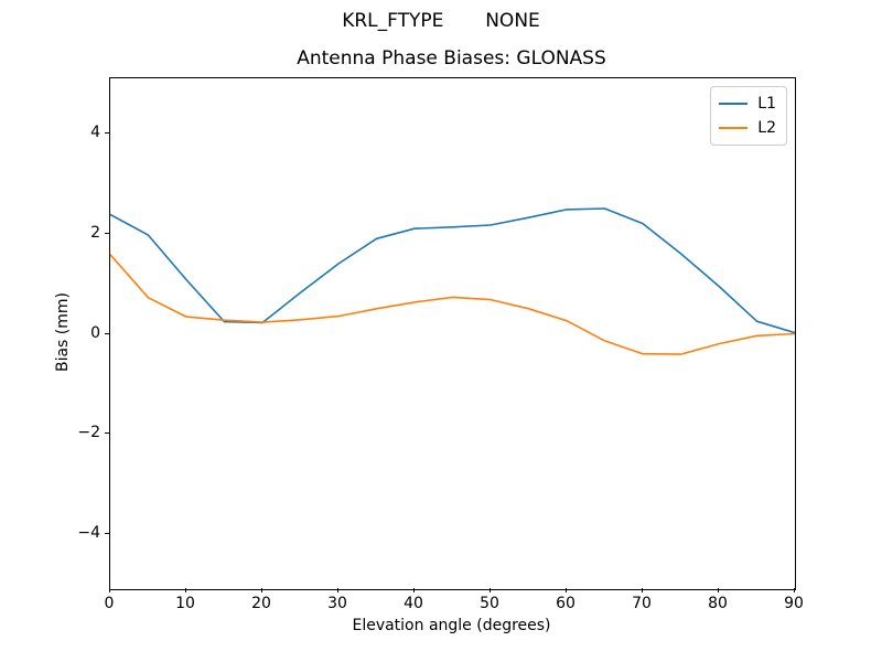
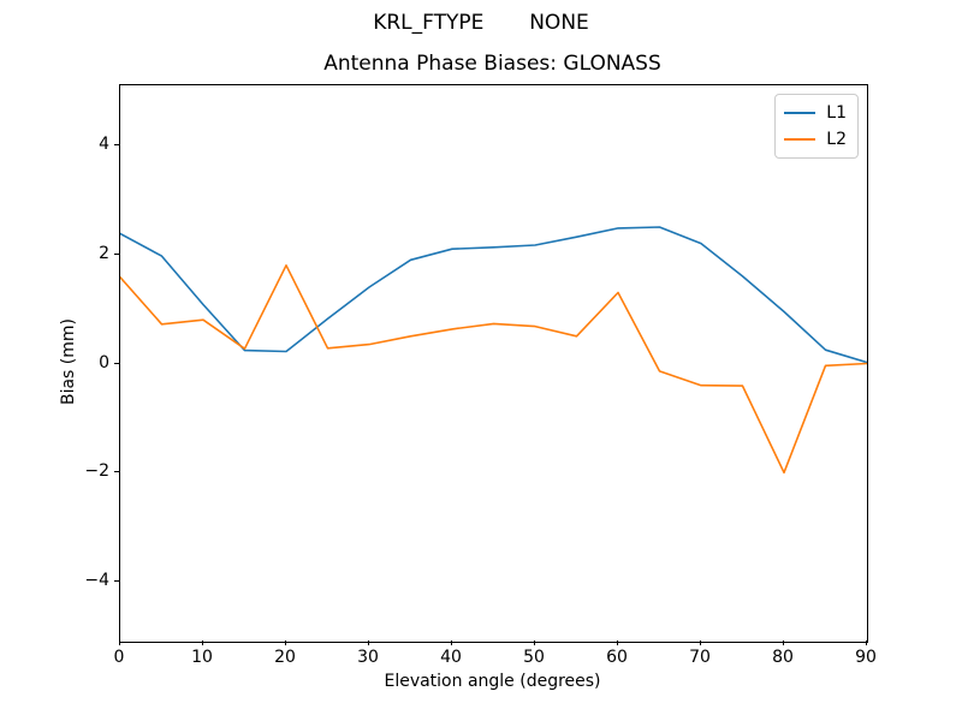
L2/10: 0.3 -> 0.8
L2/20: 0.2 -> 1.8
L2/60: 0.3 -> 1.3
L2/80: -0.2 -> -2.0
